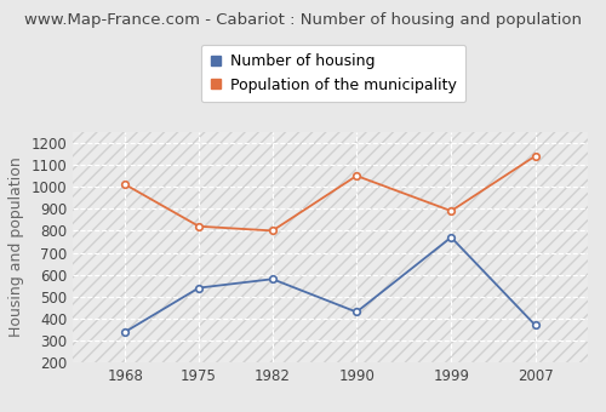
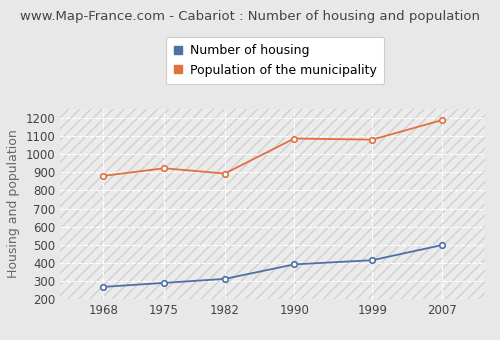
Number of housing/1968: 340 -> 270
Population of the municipality/1968: 1010 -> 880
Number of housing/1975: 540 -> 290
Population of the municipality/1975: 820 -> 920
Number of housing/1982: 580 -> 310
Population of the municipality/1982: 800 -> 890
Number of housing/1990: 430 -> 390
Population of the municipality/1990: 1050 -> 1090
Number of housing/1999: 770 -> 420
Population of the municipality/1999: 890 -> 1080
Number of housing/2007: 370 -> 500
Population of the municipality/2007: 1140 -> 1190
